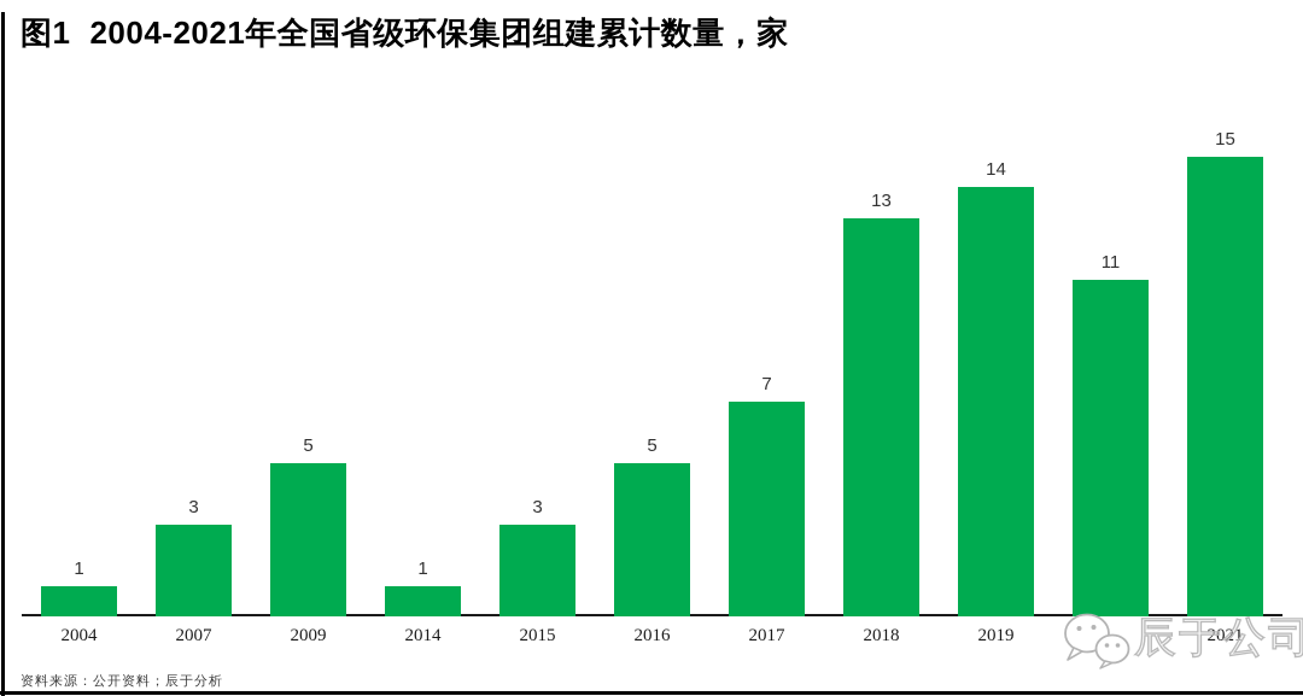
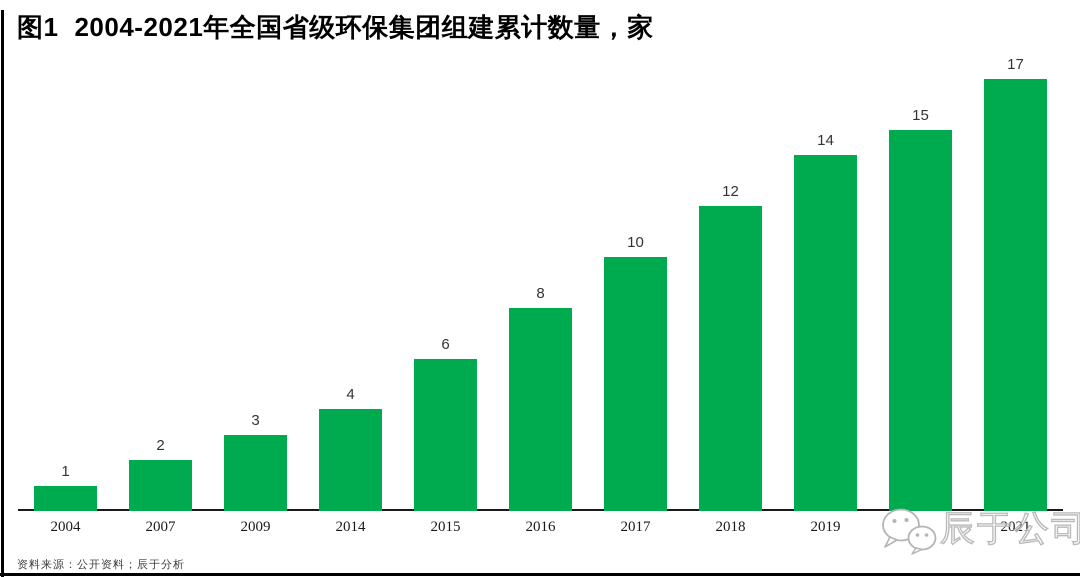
2007: 3 -> 2
2009: 5 -> 3
2014: 1 -> 4
2015: 3 -> 6
2016: 5 -> 8
2017: 7 -> 10
2018: 13 -> 12
2020: 11 -> 15
2021: 15 -> 17
